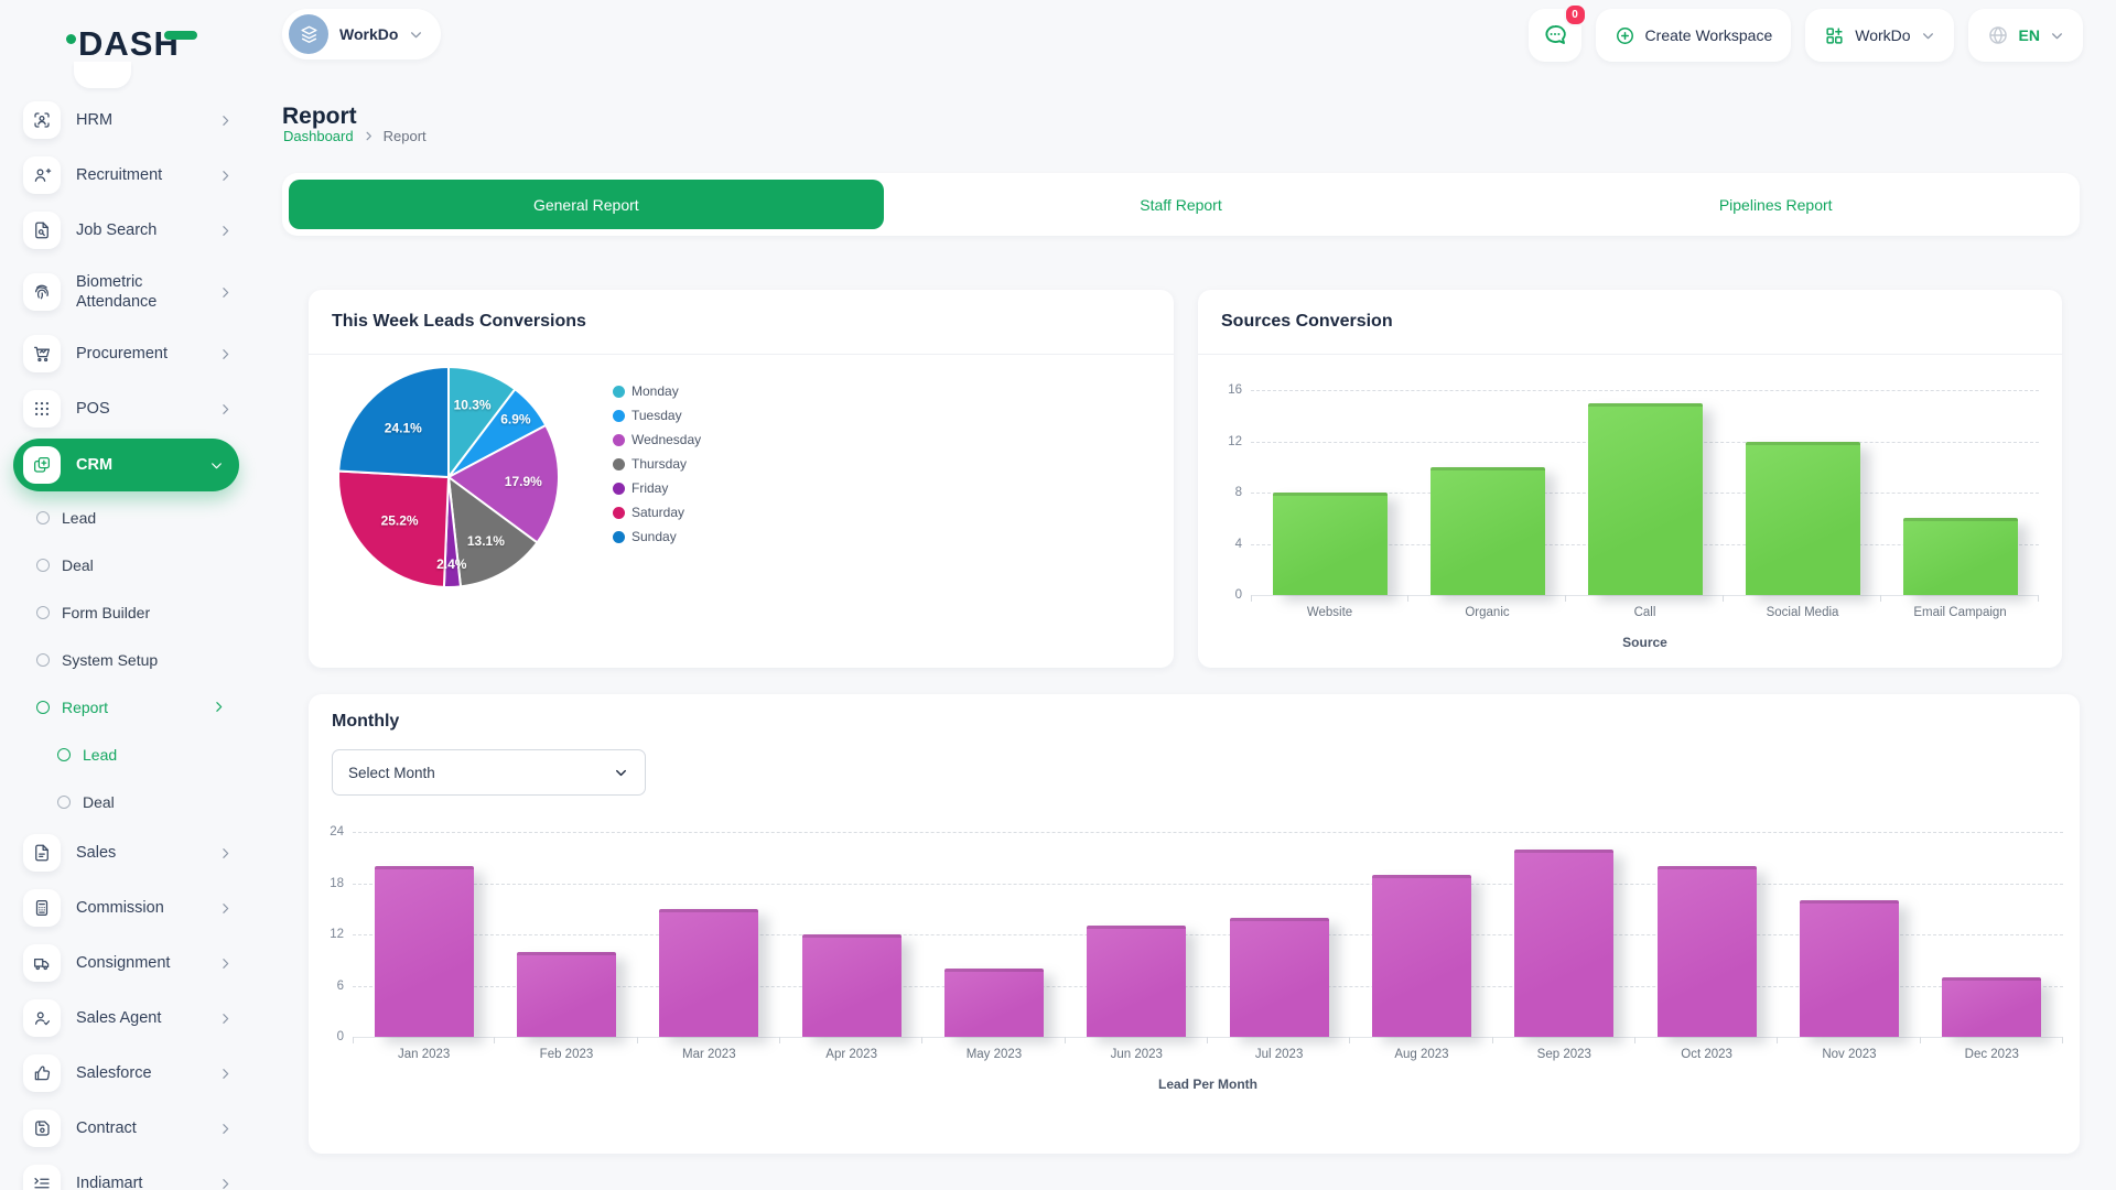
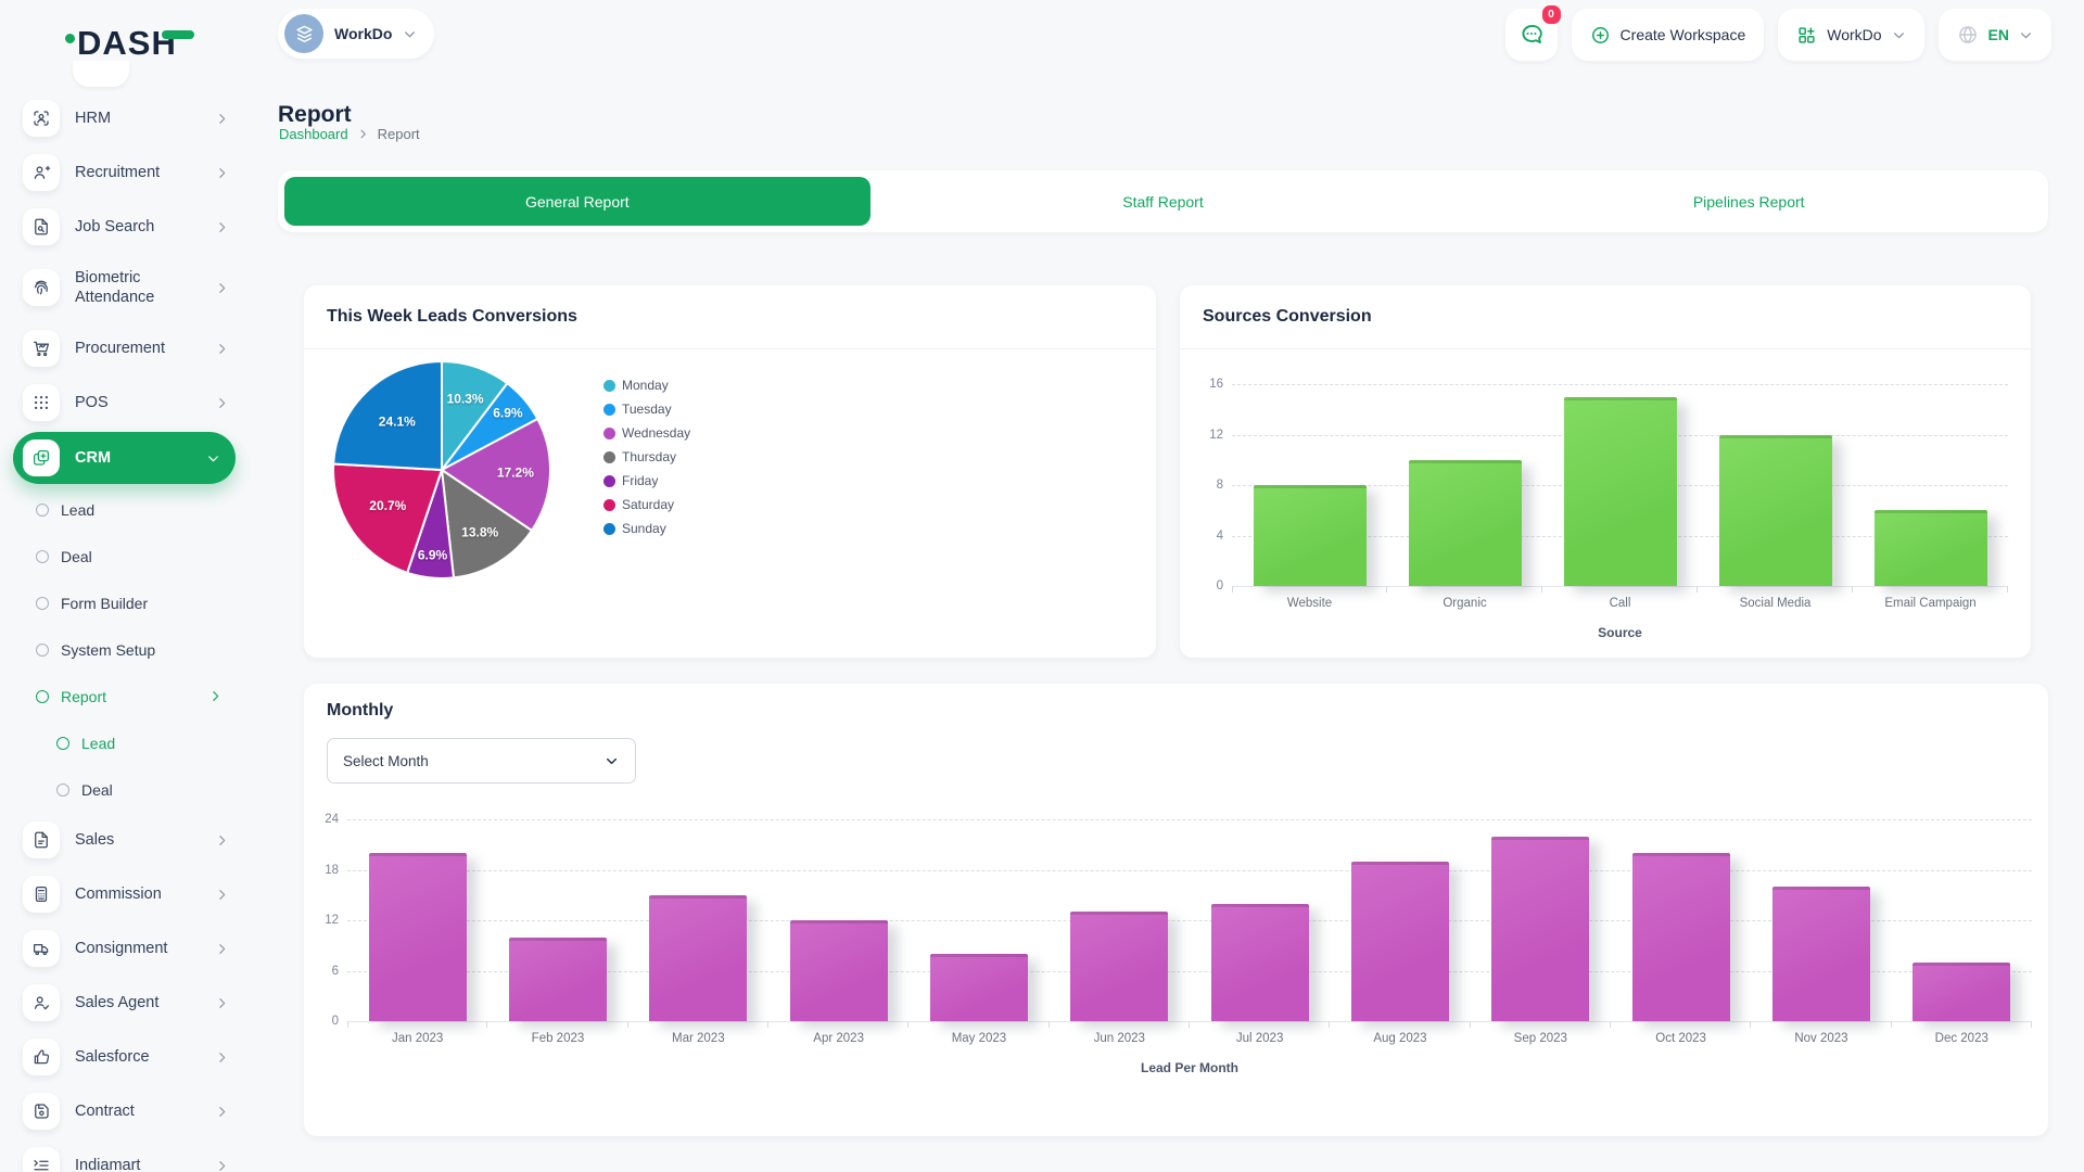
This Week Leads Conversions/Wednesday: 17.9% -> 17.2%
This Week Leads Conversions/Thursday: 13.1% -> 13.8%
This Week Leads Conversions/Friday: 2.4% -> 6.9%
This Week Leads Conversions/Saturday: 25.2% -> 20.7%
